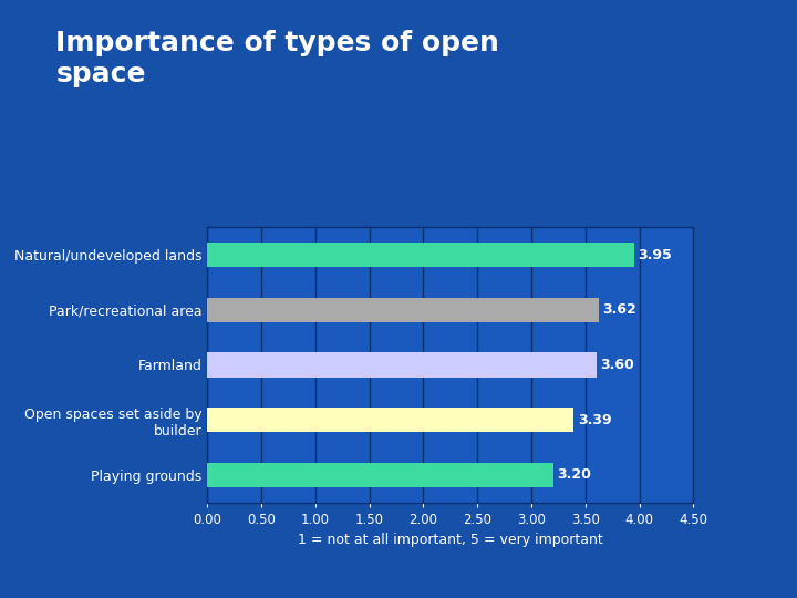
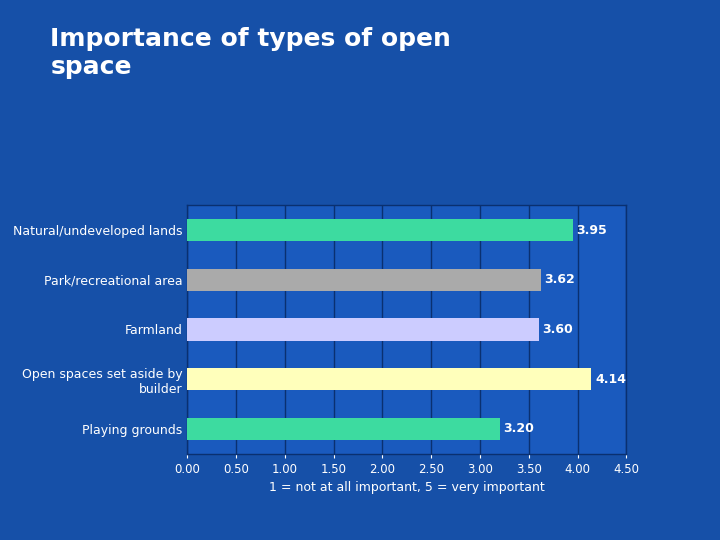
Open spaces set aside by builder: 3.39 -> 4.14
